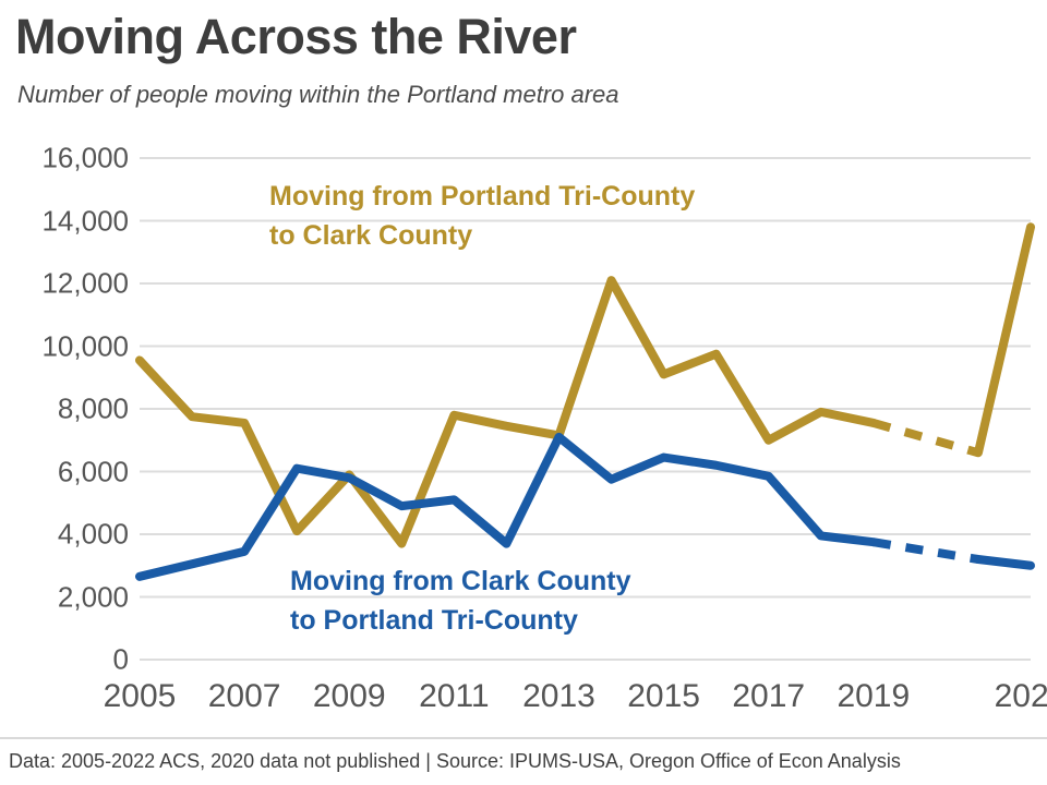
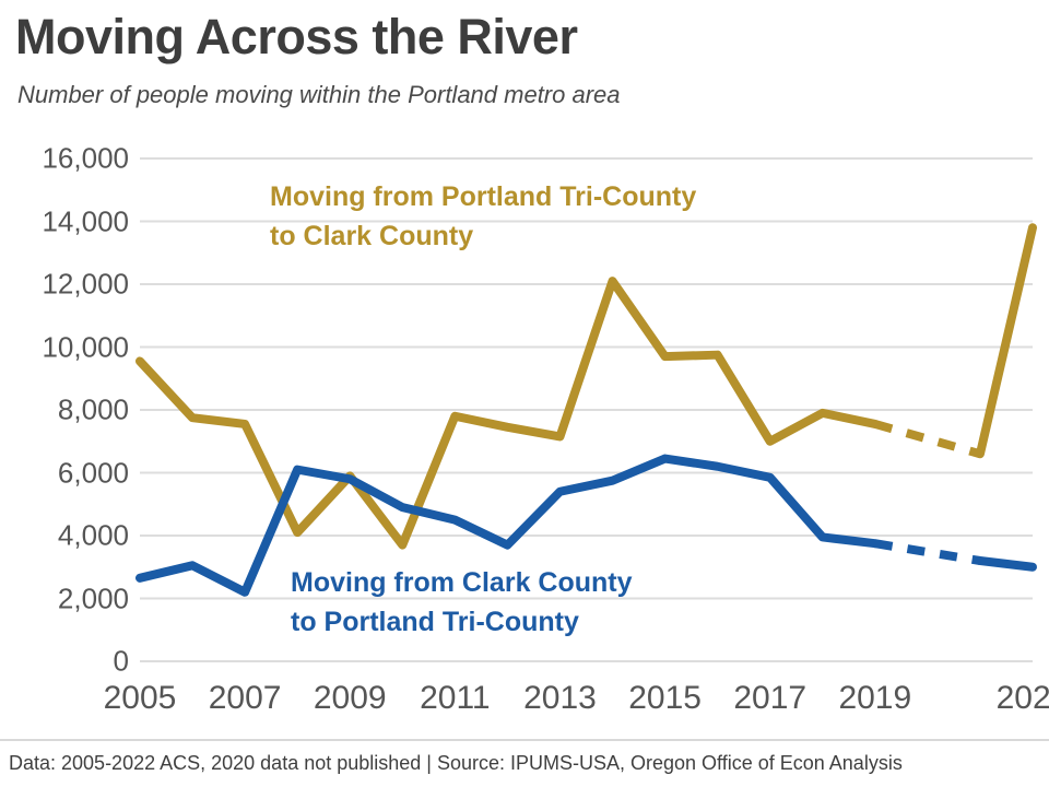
Moving from Clark County to Portland Tri-County/2007: 3400 -> 2200
Moving from Clark County to Portland Tri-County/2011: 5100 -> 4500
Moving from Clark County to Portland Tri-County/2013: 7100 -> 5400
Moving from Portland Tri-County to Clark County/2015: 9100 -> 9700
